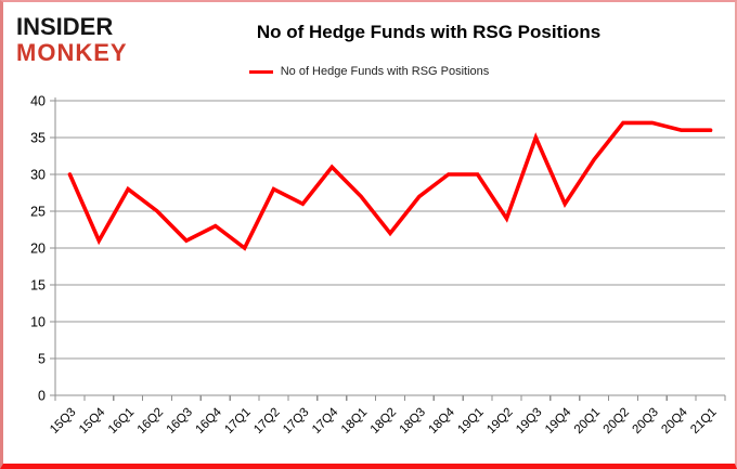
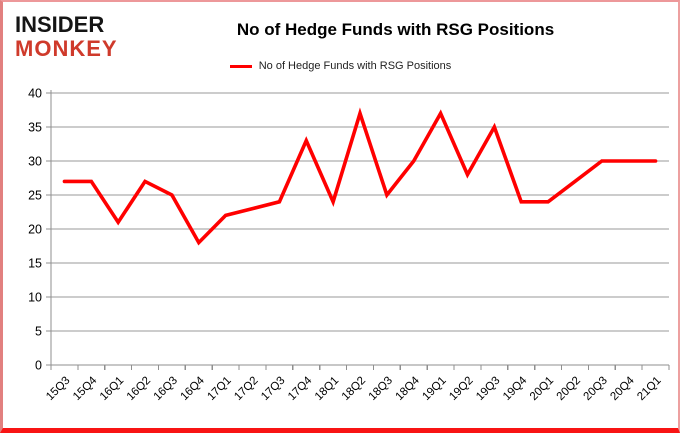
15Q3: 30 -> 27
15Q4: 21 -> 27
16Q1: 28 -> 21
16Q2: 25 -> 27
16Q3: 21 -> 25
16Q4: 23 -> 18
17Q1: 20 -> 22
17Q2: 28 -> 23
17Q3: 26 -> 24
17Q4: 31 -> 33
18Q1: 27 -> 24
18Q2: 22 -> 37
18Q3: 27 -> 25
19Q1: 30 -> 37
19Q2: 24 -> 28
19Q4: 26 -> 24
20Q1: 32 -> 24
20Q2: 37 -> 27
20Q3: 37 -> 30
20Q4: 36 -> 30
21Q1: 36 -> 30
